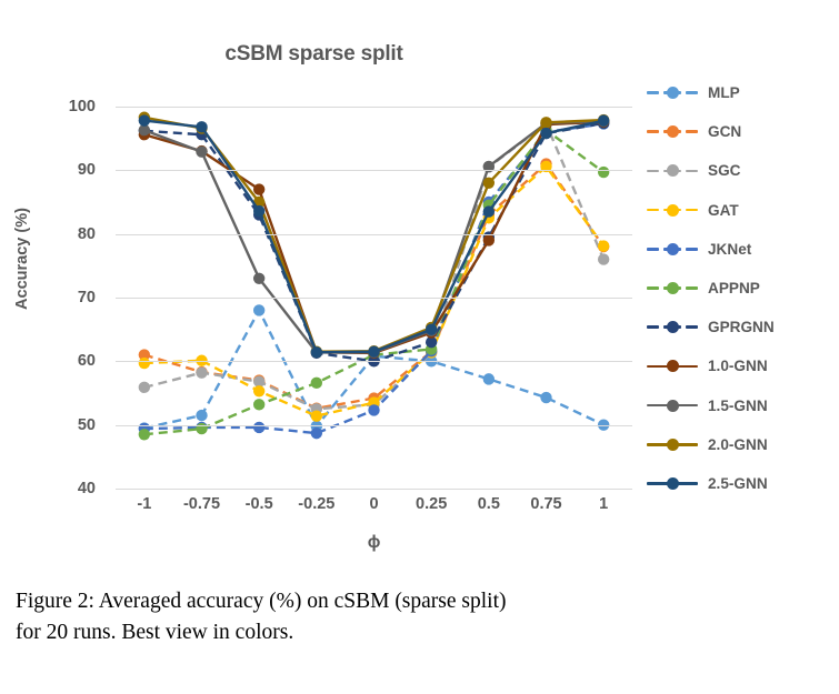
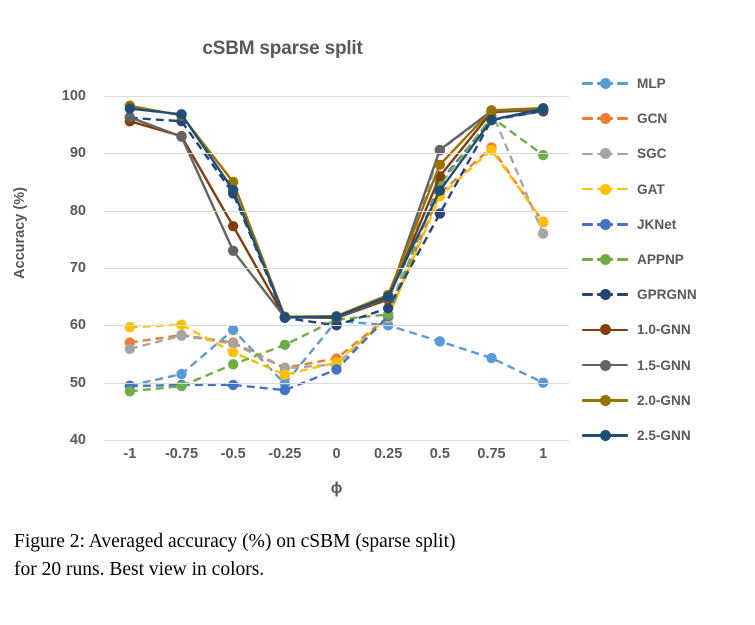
GCN/-1: 61 -> 57
MLP/-0.5: 68 -> 59
1.0-GNN/-0.5: 87 -> 77
1.0-GNN/0.5: 79 -> 86
